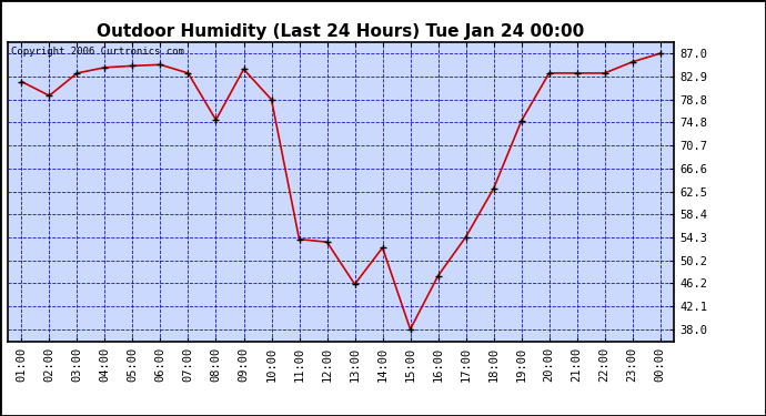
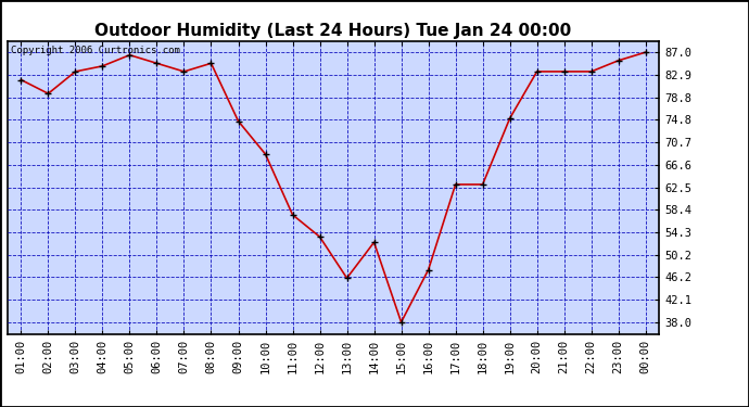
05:00: 84.8 -> 86.5
08:00: 75.2 -> 85.0
09:00: 84.2 -> 74.5
10:00: 78.8 -> 68.5
11:00: 54.0 -> 57.5
17:00: 54.4 -> 63.0
